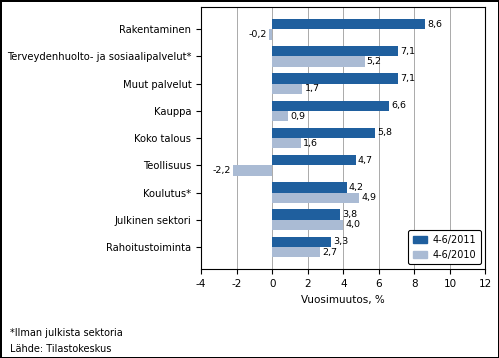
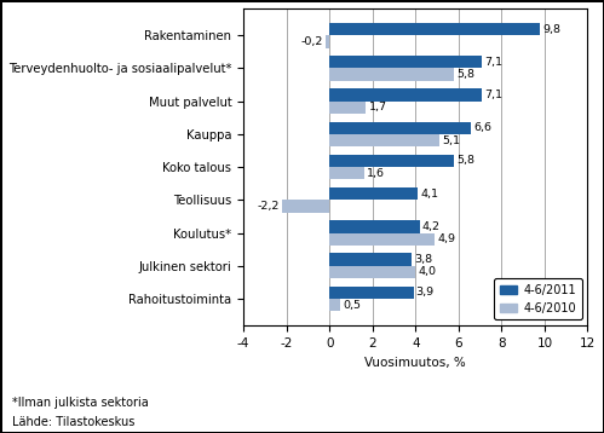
4-6/2011/Rakentaminen: 8,6 -> 9,8
4-6/2010/Terveydenhuolto- ja sosiaalipalvelut*: 5,2 -> 5,8
4-6/2010/Kauppa: 0,9 -> 5,1
4-6/2011/Teollisuus: 4,7 -> 4,1
4-6/2011/Rahoitustoiminta: 3,3 -> 3,9
4-6/2010/Rahoitustoiminta: 2,7 -> 0,5
